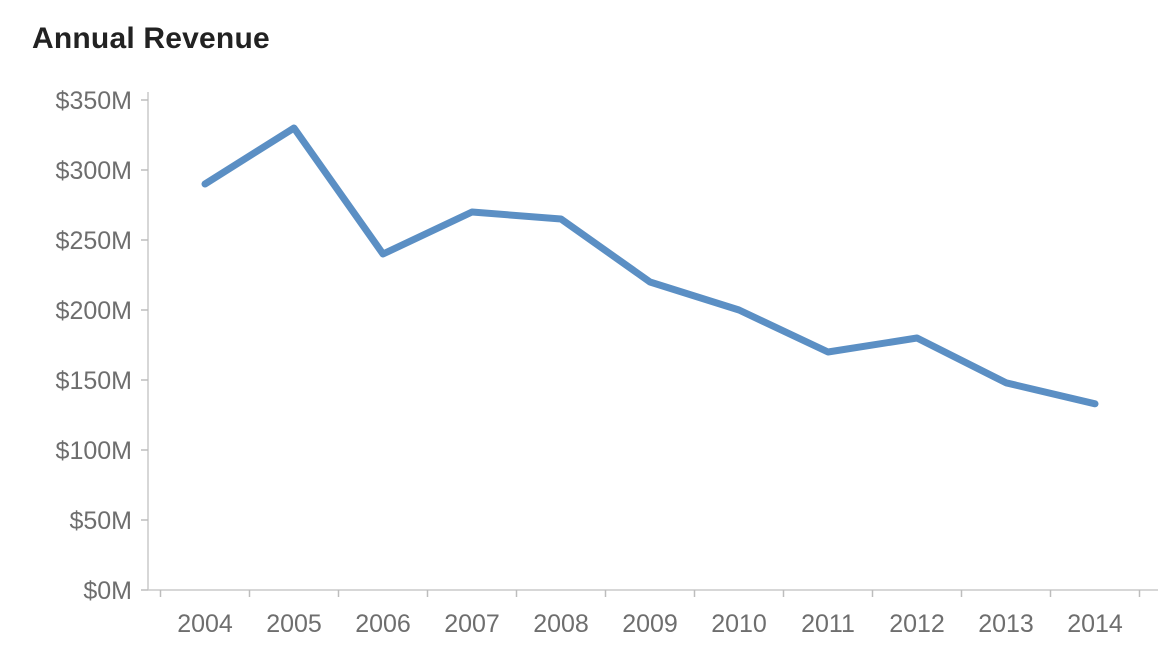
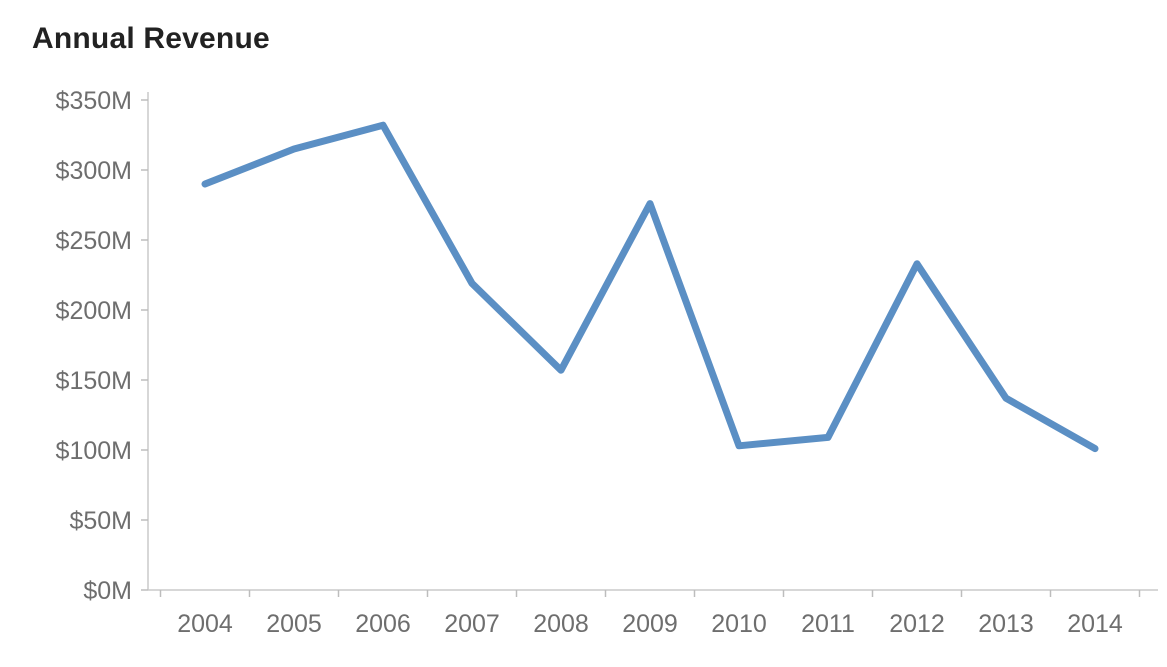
2005: $330M -> $315M
2006: $240M -> $332M
2007: $270M -> $219M
2008: $265M -> $157M
2009: $220M -> $276M
2010: $200M -> $103M
2011: $170M -> $109M
2012: $180M -> $233M
2013: $148M -> $137M
2014: $133M -> $101M
